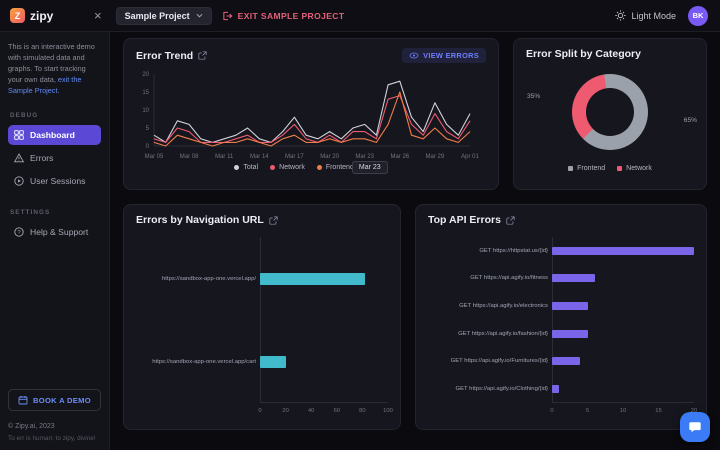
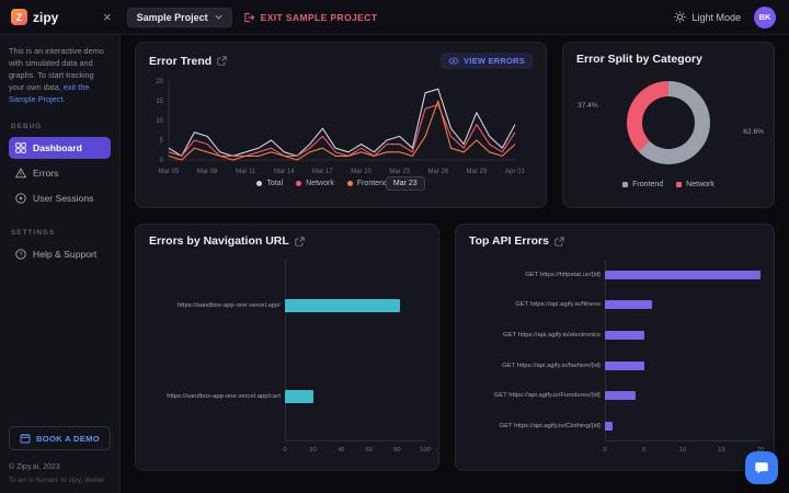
Error Split by Category/Frontend: 65% -> 62.6%
Error Split by Category/Network: 35% -> 37.4%
